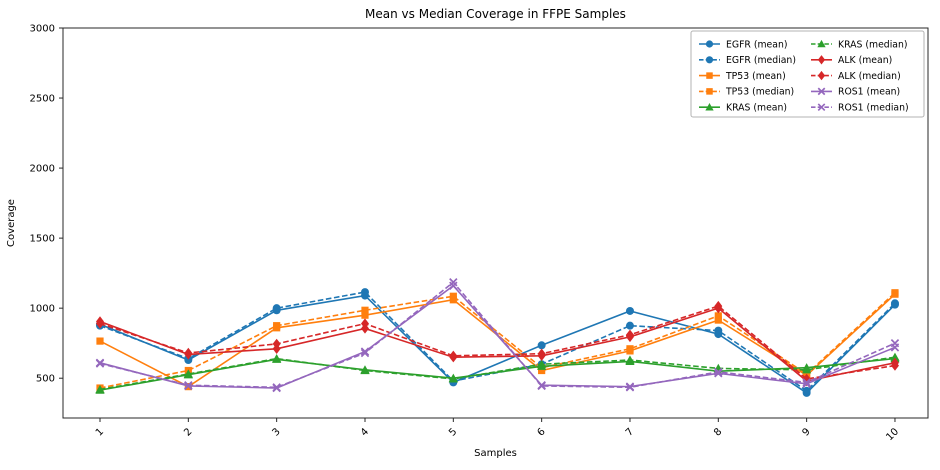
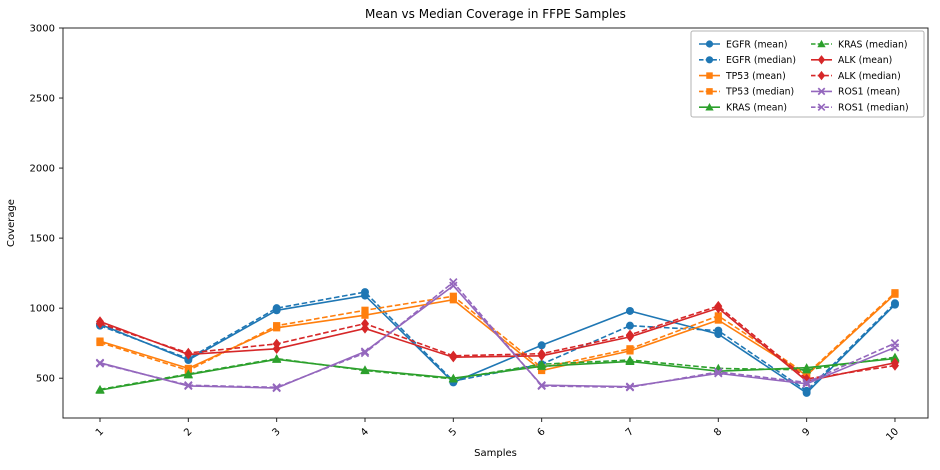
TP53 (median)/1: 430 -> 760
TP53 (mean)/2: 440 -> 570
